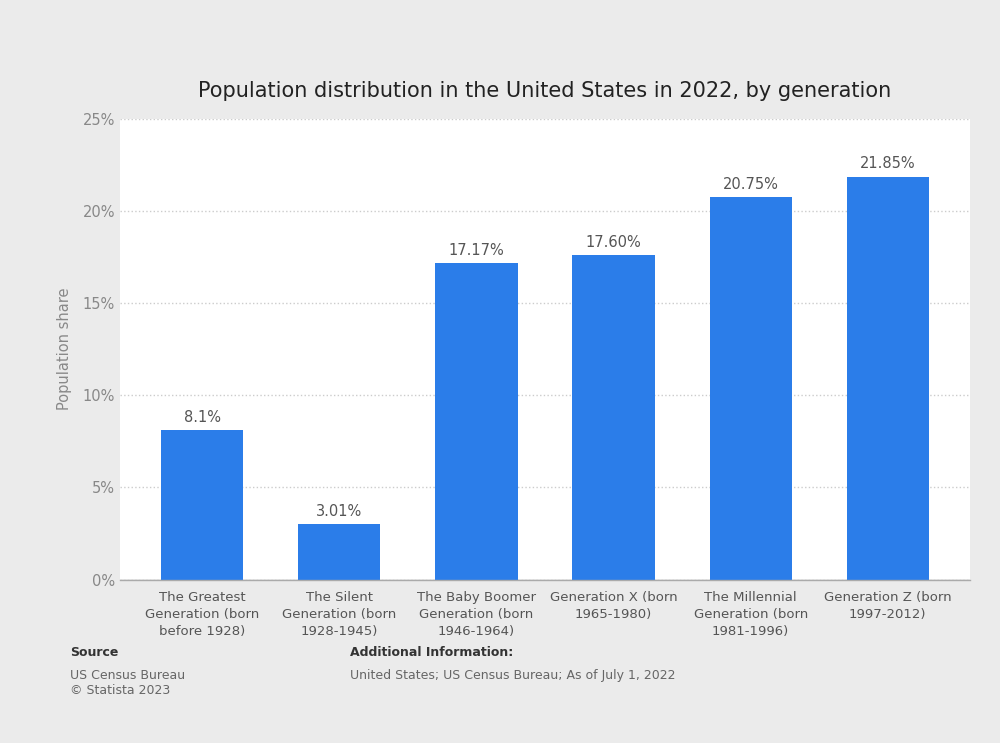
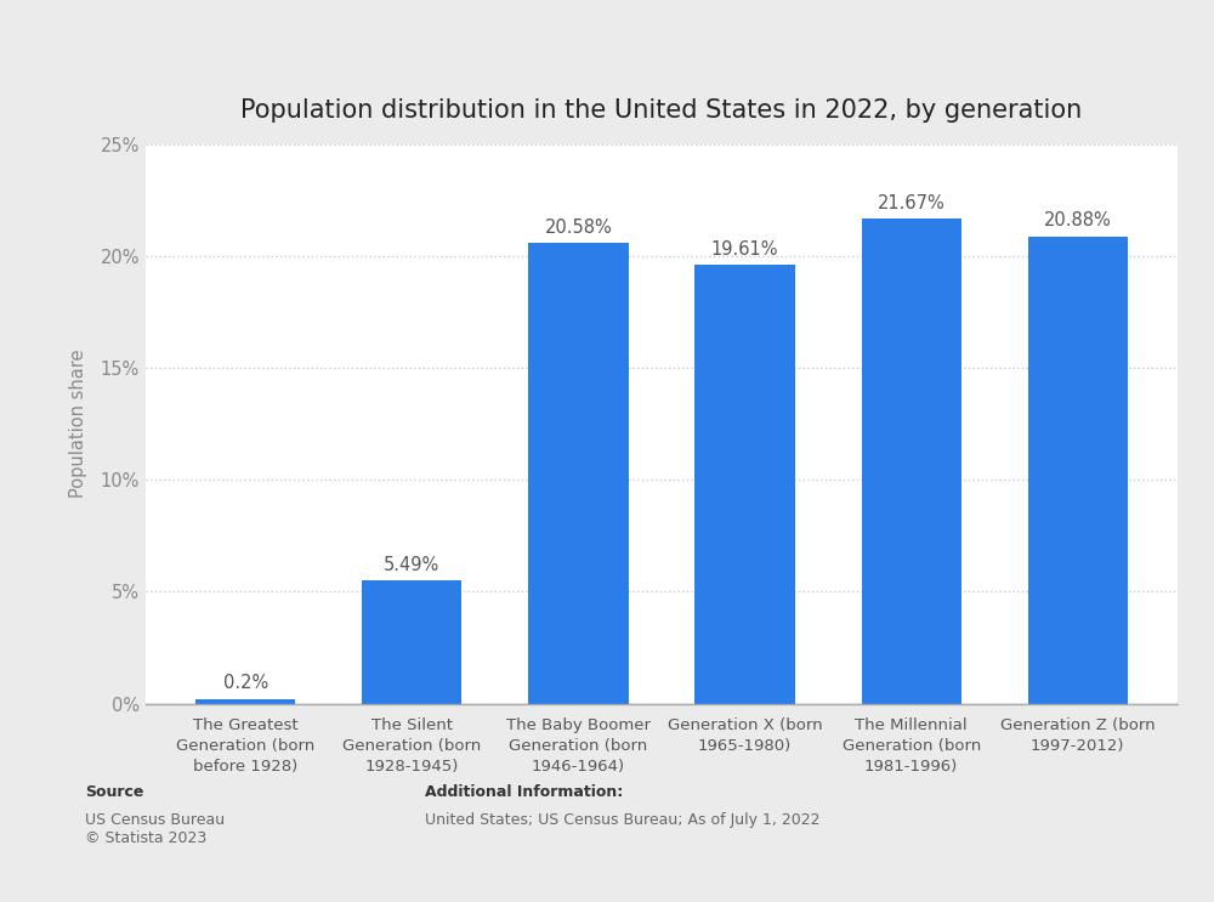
The Greatest Generation (born before 1928): 8.1% -> 0.2%
The Silent Generation (born 1928-1945): 3.01% -> 5.49%
The Baby Boomer Generation (born 1946-1964): 17.17% -> 20.58%
Generation X (born 1965-1980): 17.60% -> 19.61%
The Millennial Generation (born 1981-1996): 20.75% -> 21.67%
Generation Z (born 1997-2012): 21.85% -> 20.88%
